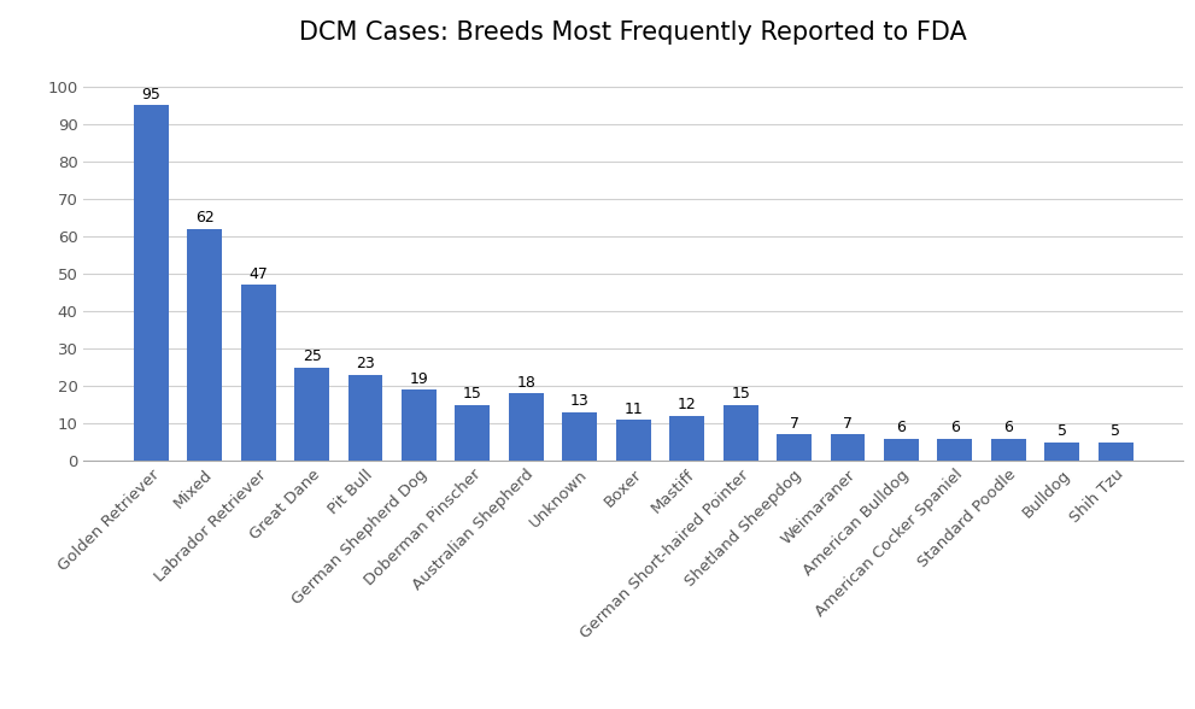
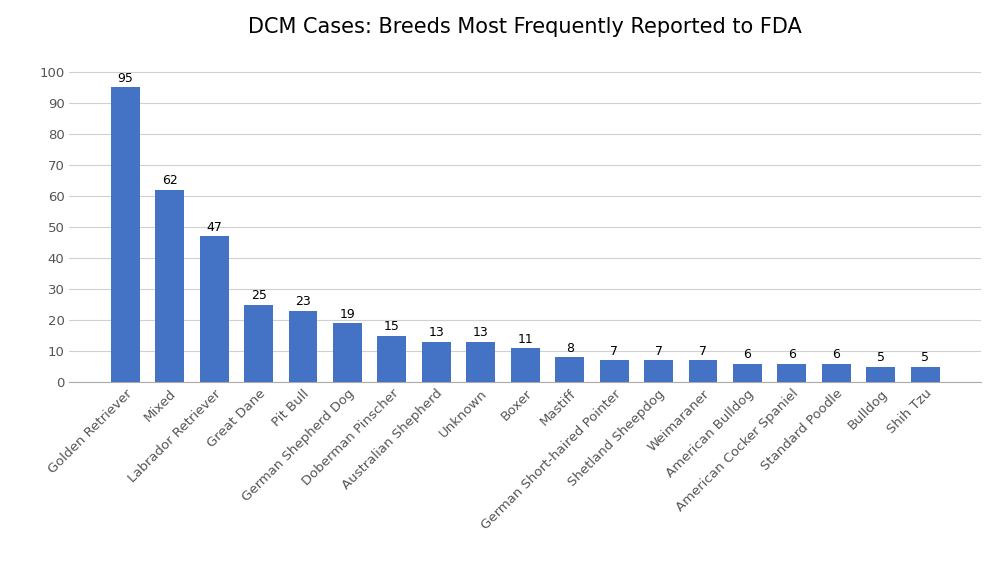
Australian Shepherd: 18 -> 13
Mastiff: 12 -> 8
German Short-haired Pointer: 15 -> 7
